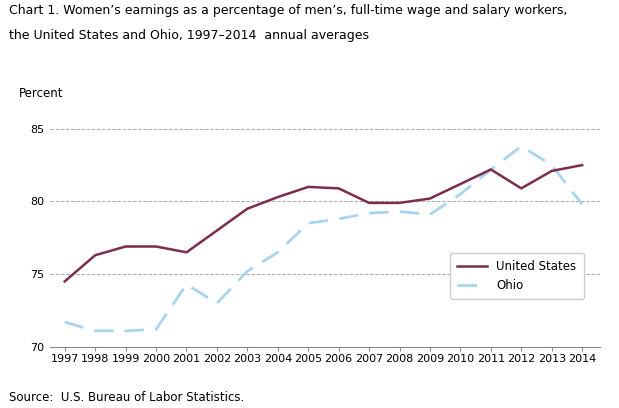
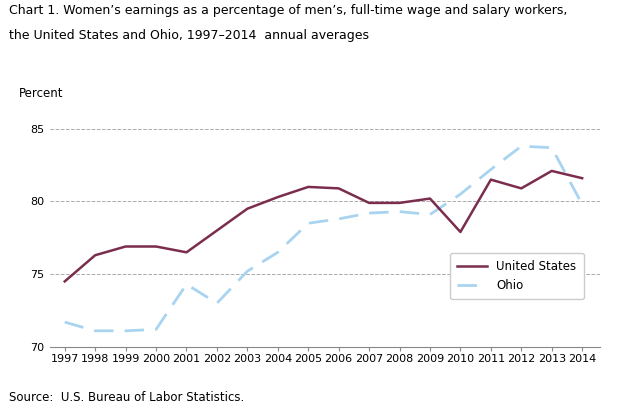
United States/2010: 81.2 -> 77.9
United States/2011: 82.2 -> 81.5
Ohio/2013: 82.5 -> 83.7
United States/2014: 82.5 -> 81.6
